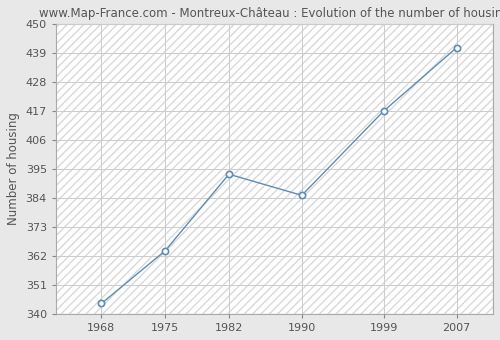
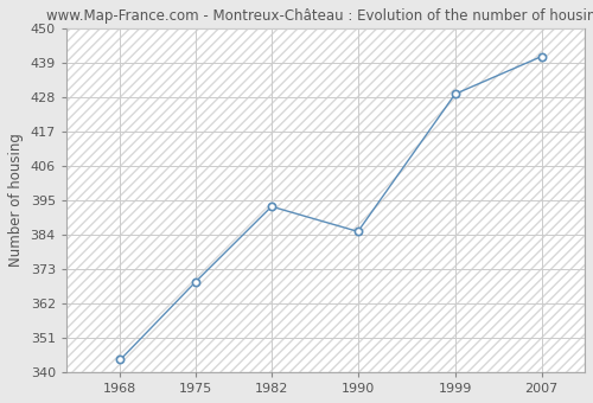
1975: 364 -> 369
1999: 417 -> 429
